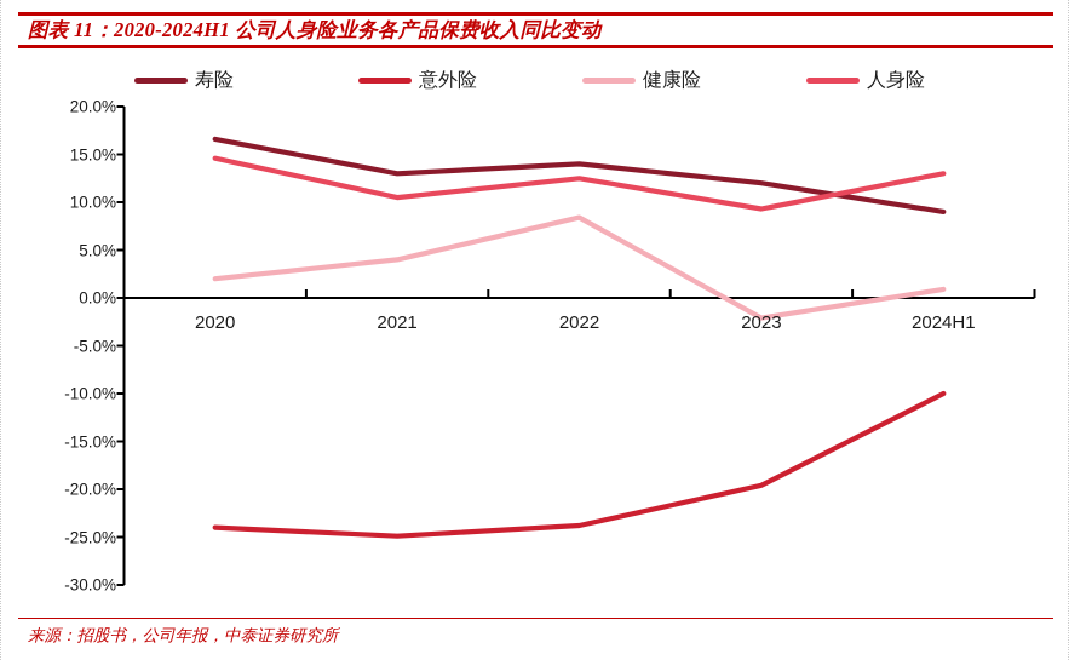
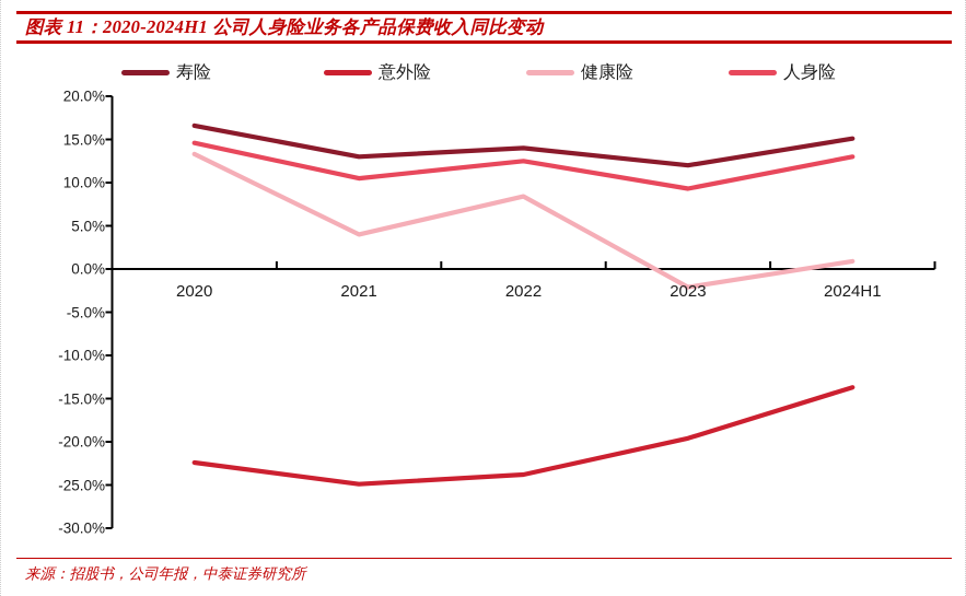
意外险/2020: -24% -> -22%
健康险/2020: 2% -> 13%
寿险/2024H1: 9% -> 15%
意外险/2024H1: -10% -> -14%
